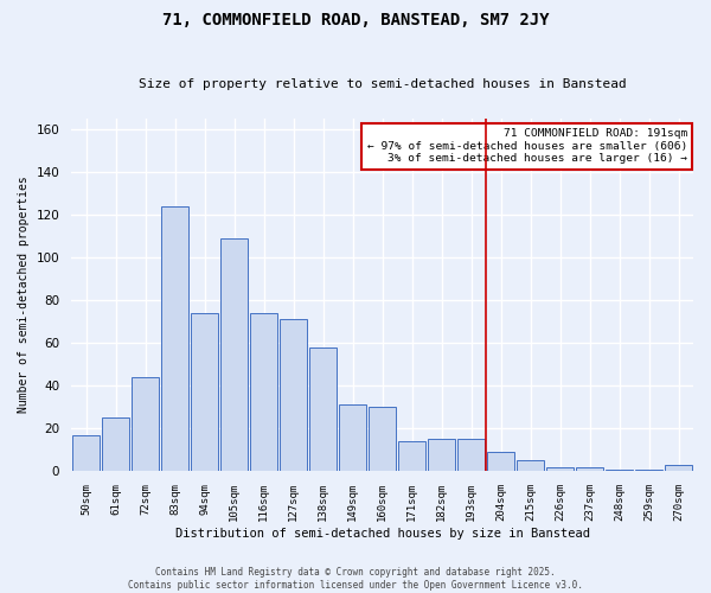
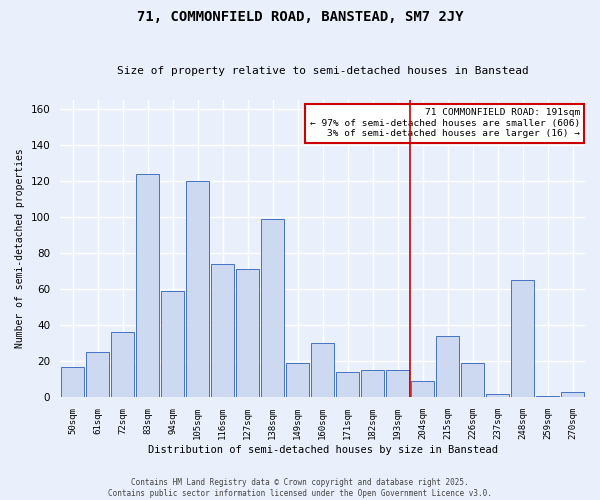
72sqm: 44 -> 36
94sqm: 74 -> 59
105sqm: 109 -> 120
138sqm: 58 -> 99
149sqm: 31 -> 19
215sqm: 5 -> 34
226sqm: 2 -> 19
248sqm: 1 -> 65
